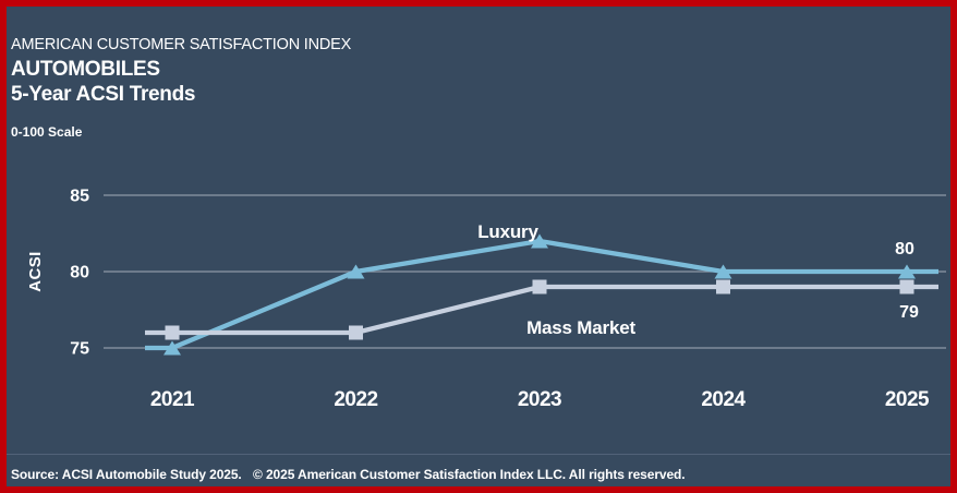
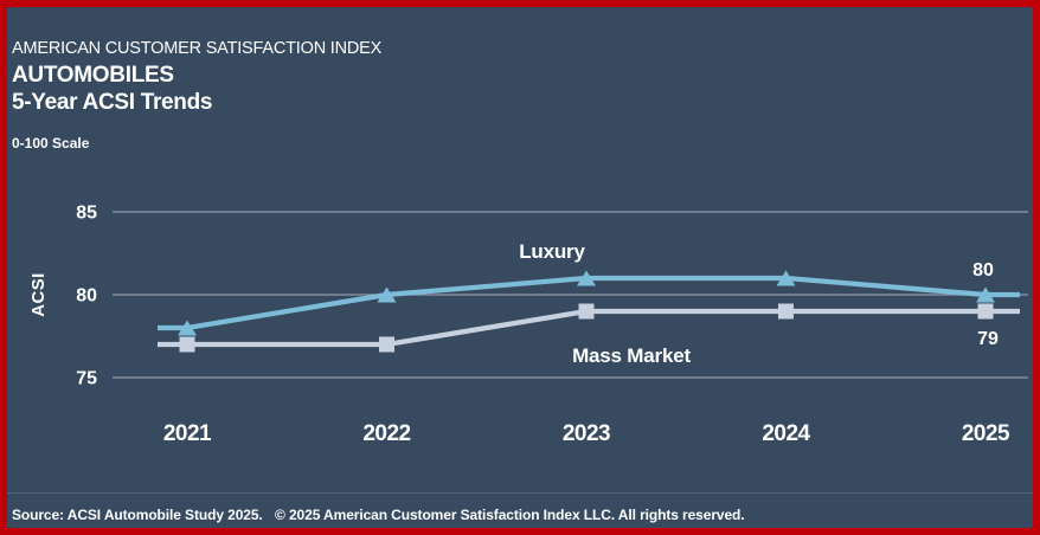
Luxury/2021: 75 -> 78
Mass Market/2021: 76 -> 77
Mass Market/2022: 76 -> 77
Luxury/2023: 82 -> 81
Luxury/2024: 80 -> 81
